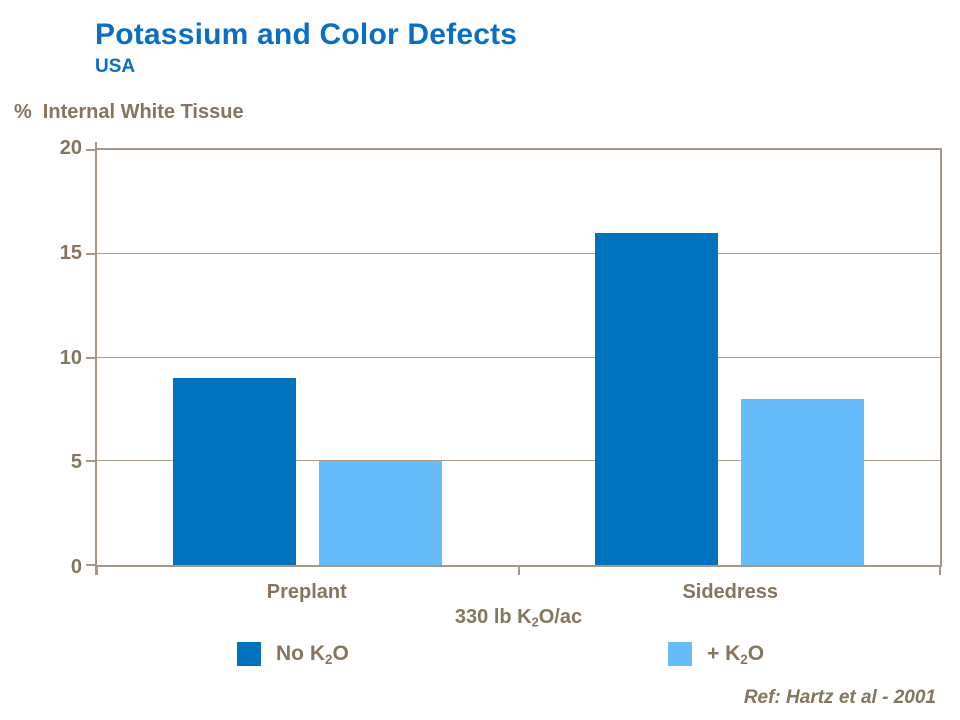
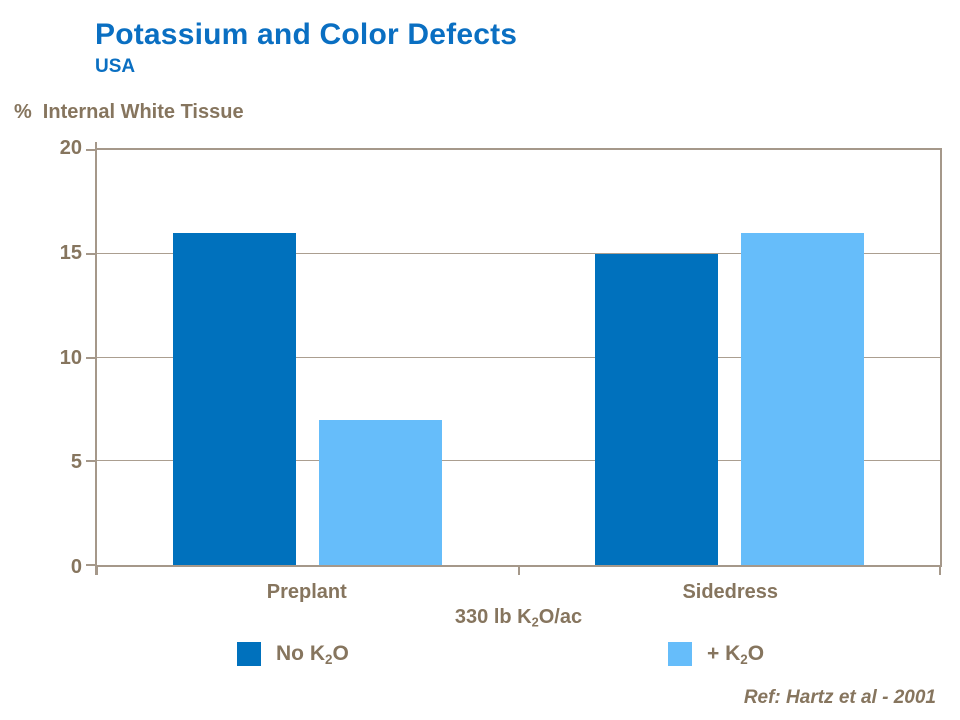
No K2O/Preplant: 9 -> 16
+ K2O/Preplant: 5 -> 7
No K2O/Sidedress: 16 -> 15
+ K2O/Sidedress: 8 -> 16
